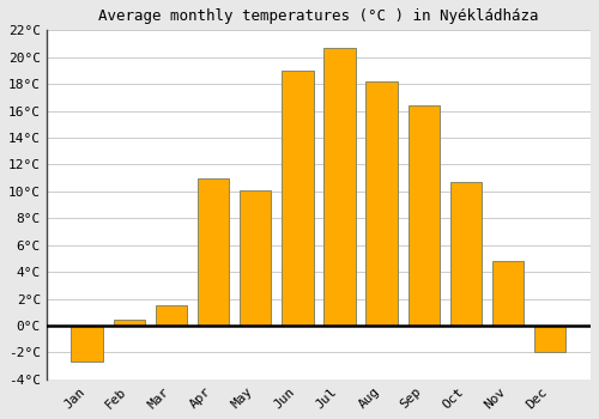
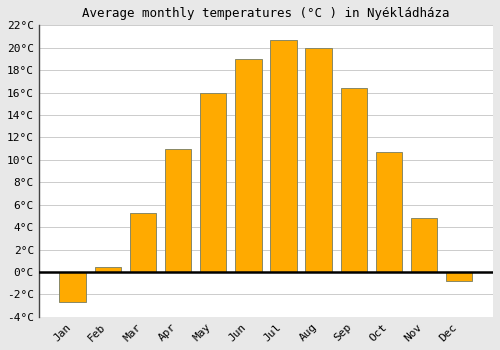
Mar: 1.5°C -> 5.3°C
May: 10.1°C -> 16.0°C
Aug: 18.2°C -> 20.0°C
Dec: -2.0°C -> -0.8°C
